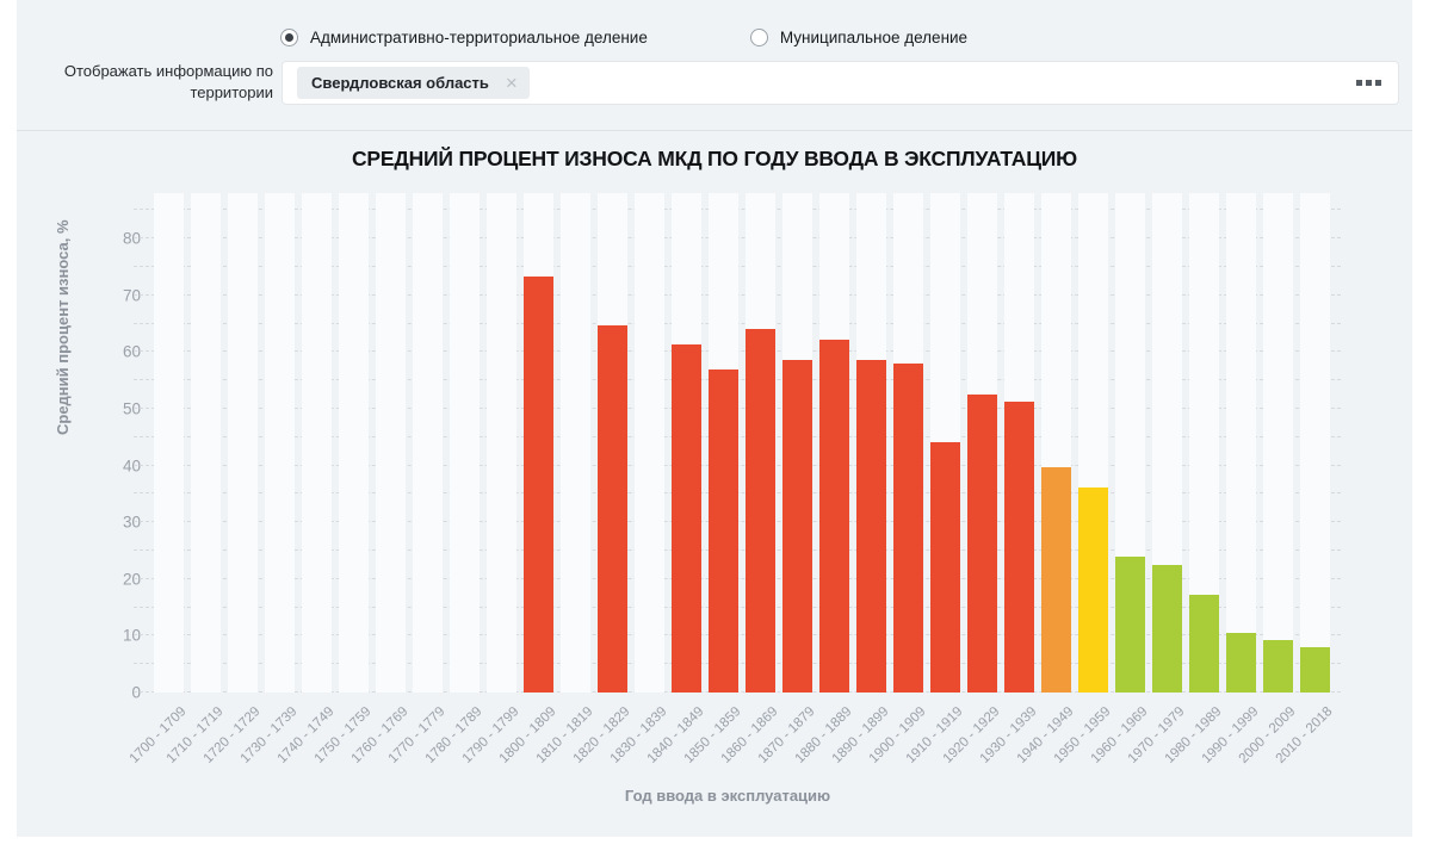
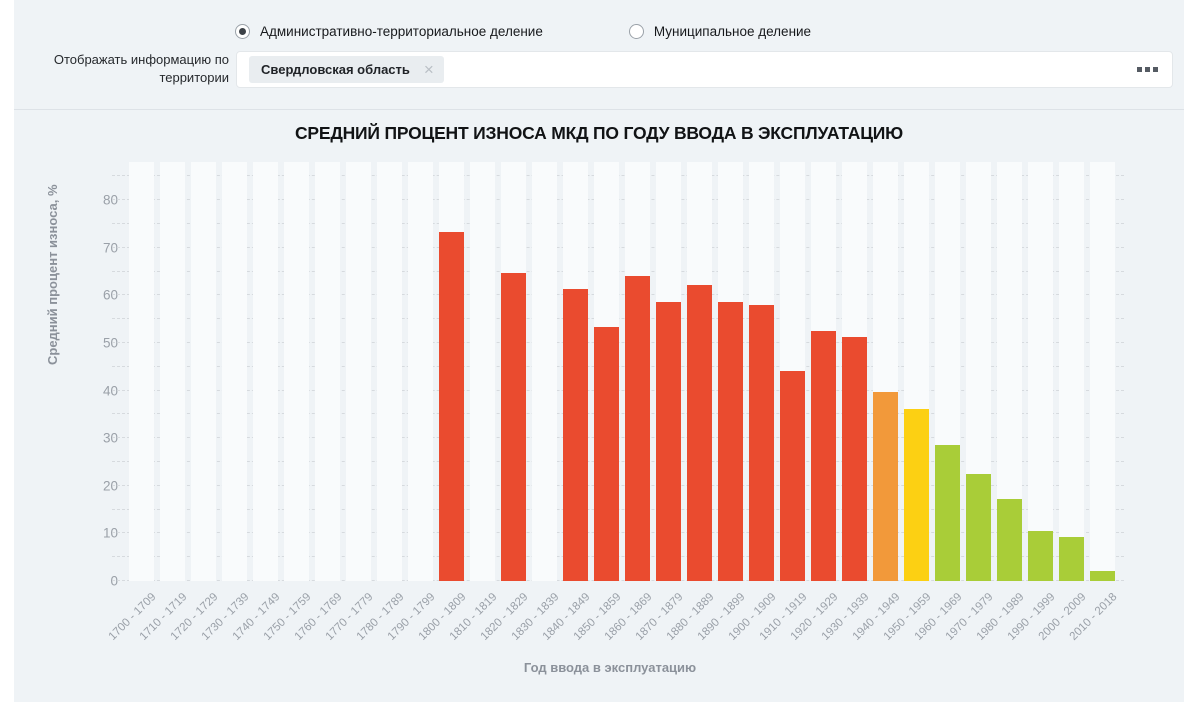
1850 - 1859: 57 -> 53
1960 - 1969: 24 -> 29
2010 - 2018: 8 -> 2
